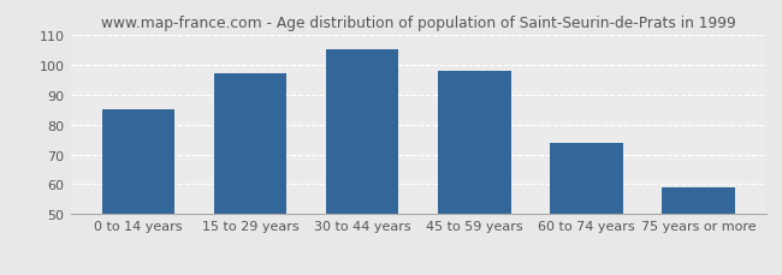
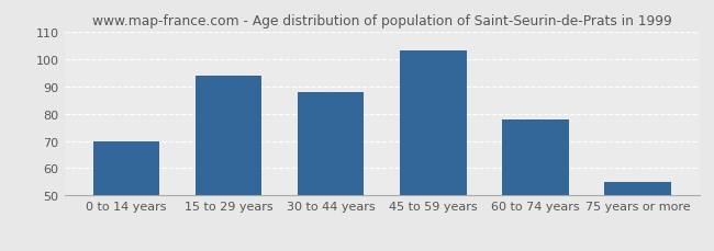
0 to 14 years: 85 -> 70
15 to 29 years: 97 -> 94
30 to 44 years: 105 -> 88
45 to 59 years: 98 -> 103
60 to 74 years: 74 -> 78
75 years or more: 59 -> 55
